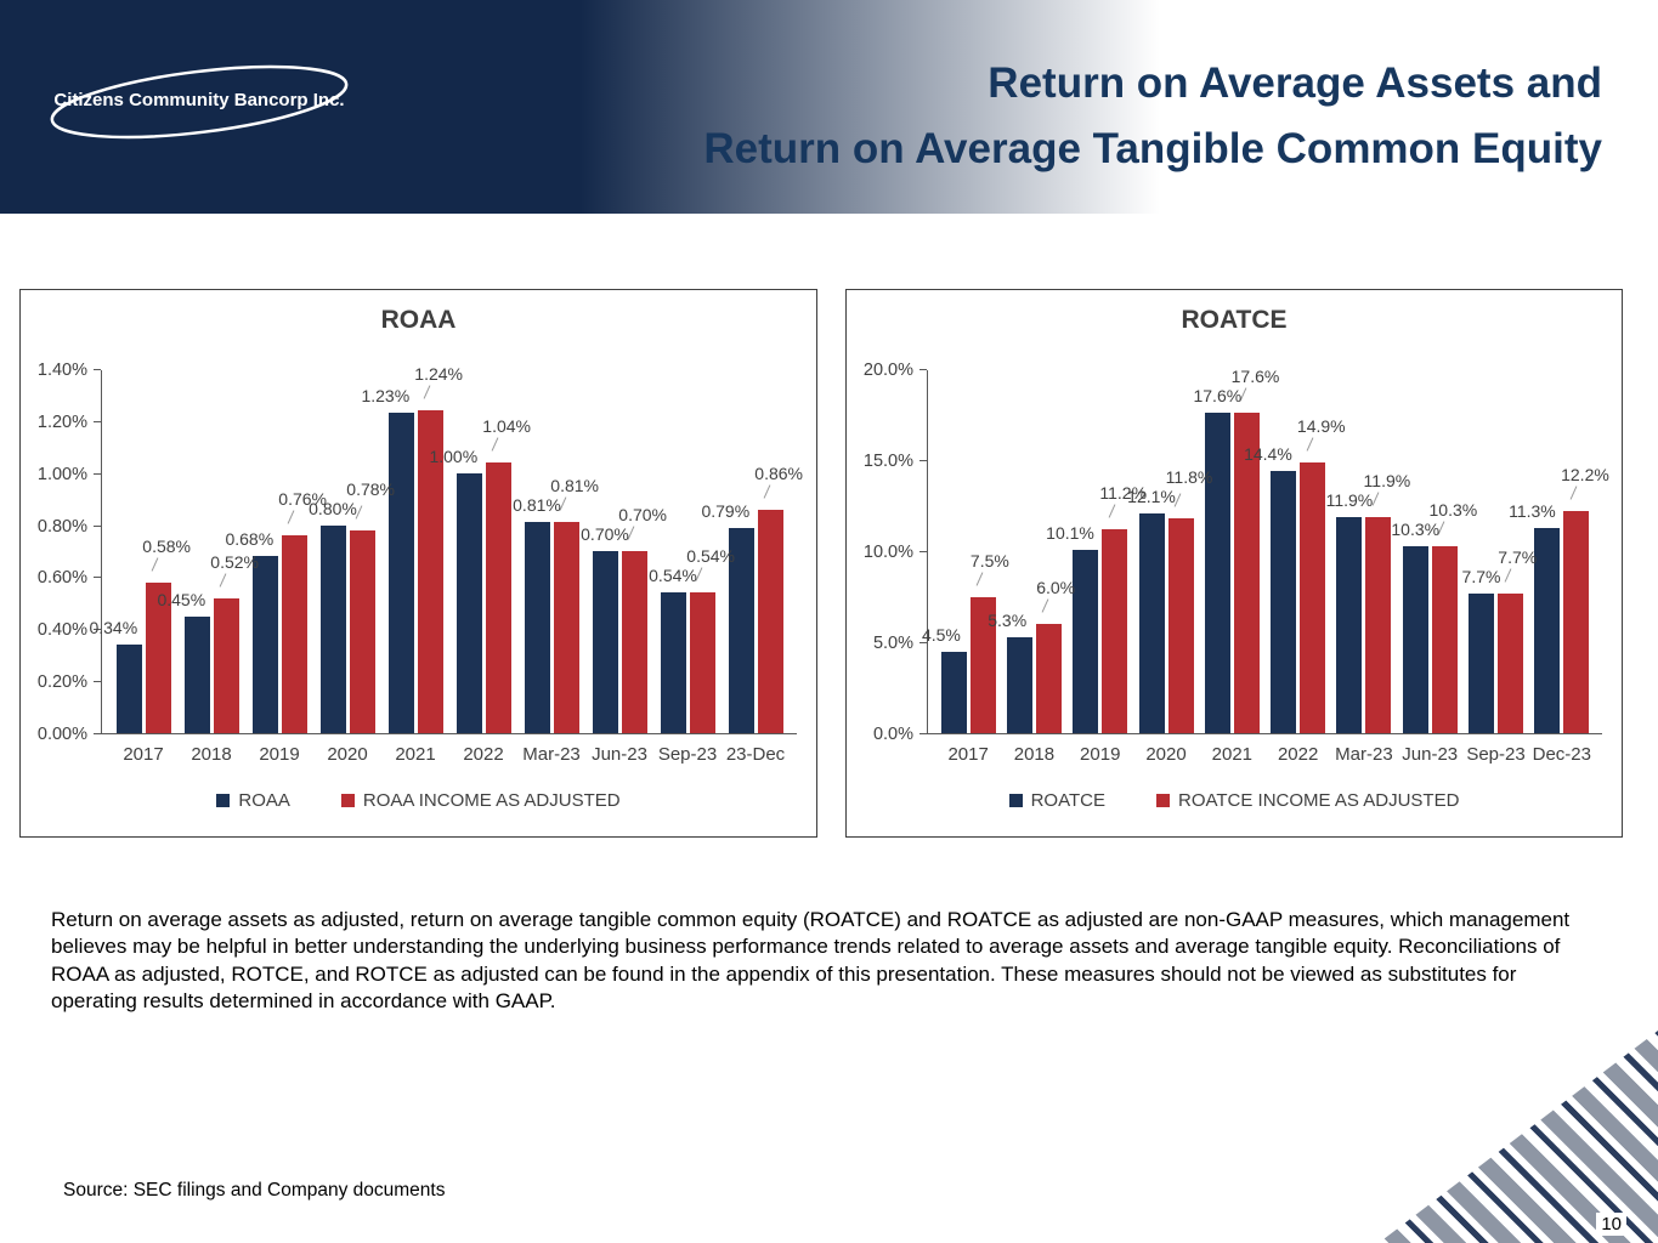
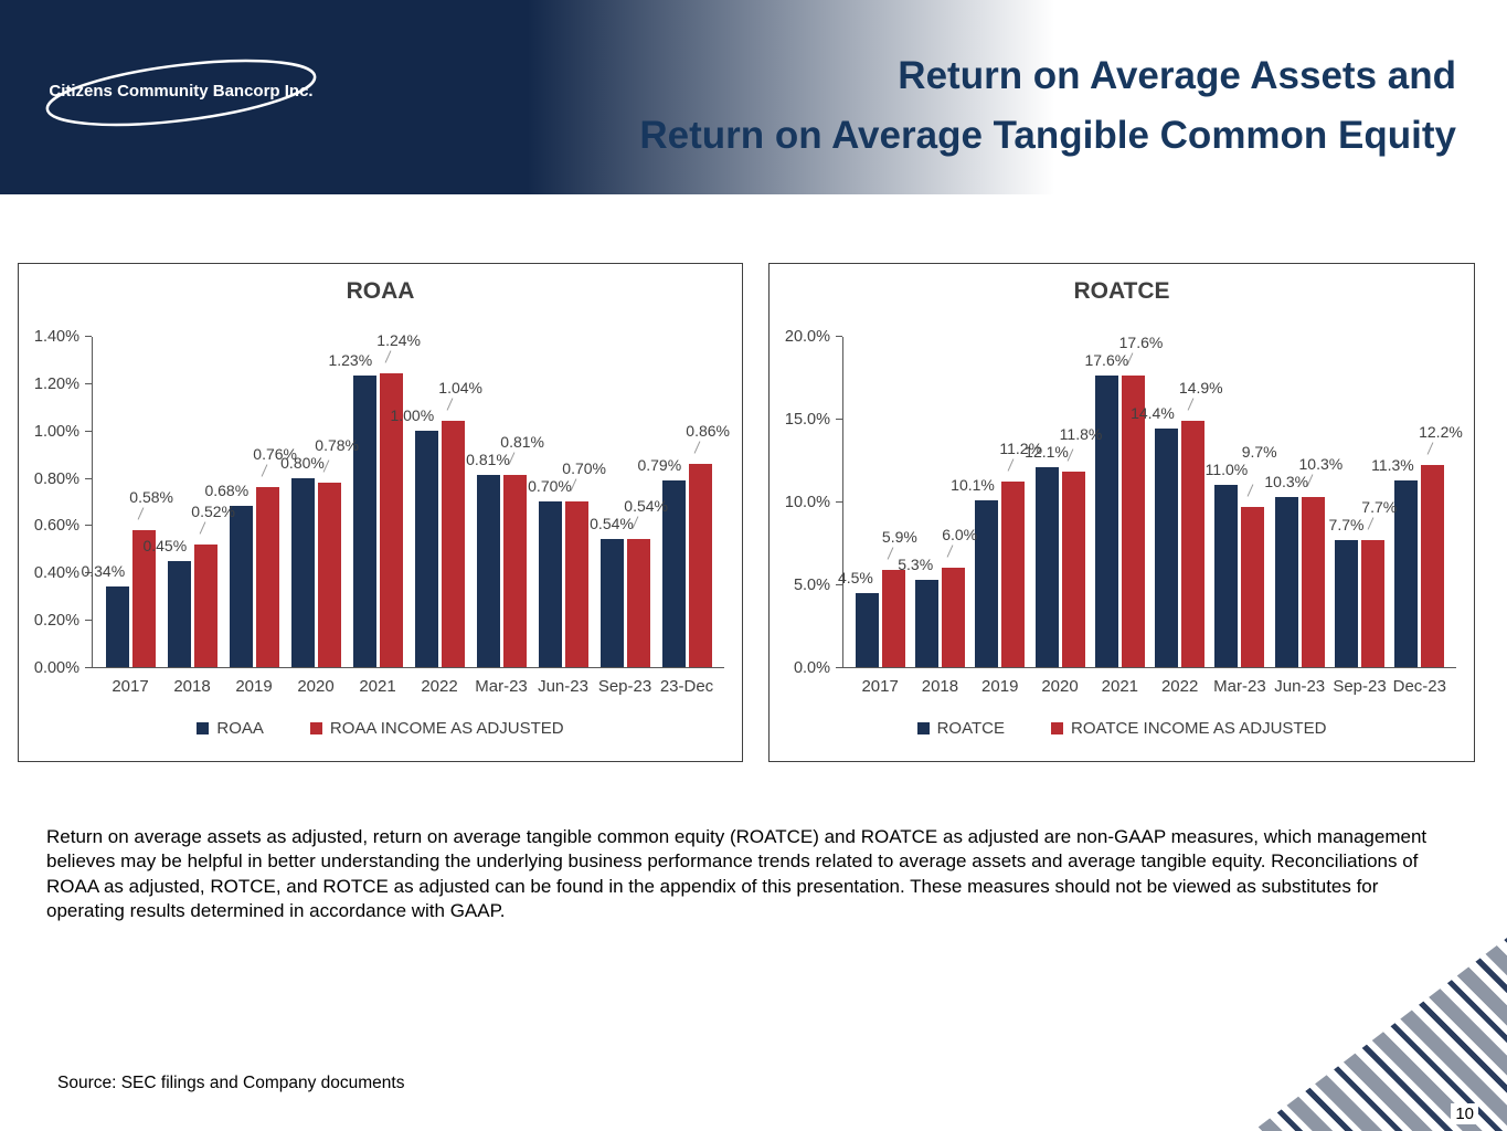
ROATCE/ROATCE INCOME AS ADJUSTED/2017: 7.5% -> 5.9%
ROATCE/ROATCE/Mar-23: 11.9% -> 11.0%
ROATCE/ROATCE INCOME AS ADJUSTED/Mar-23: 11.9% -> 9.7%
